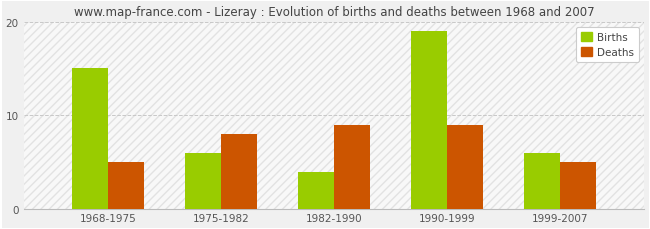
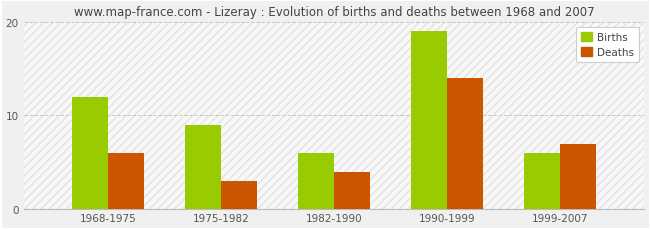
Births/1968-1975: 15 -> 12
Deaths/1968-1975: 5 -> 6
Births/1975-1982: 6 -> 9
Deaths/1975-1982: 8 -> 3
Births/1982-1990: 4 -> 6
Deaths/1982-1990: 9 -> 4
Deaths/1990-1999: 9 -> 14
Deaths/1999-2007: 5 -> 7
